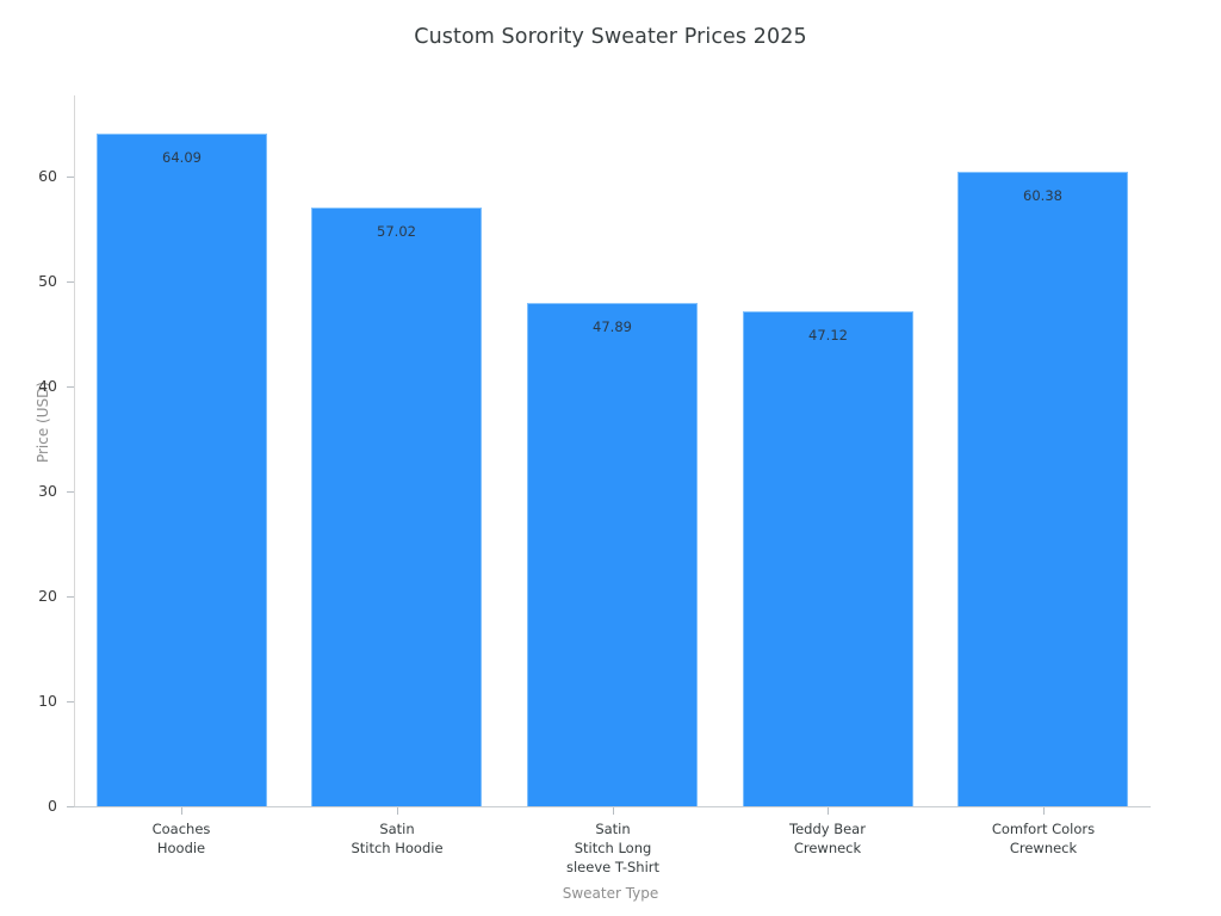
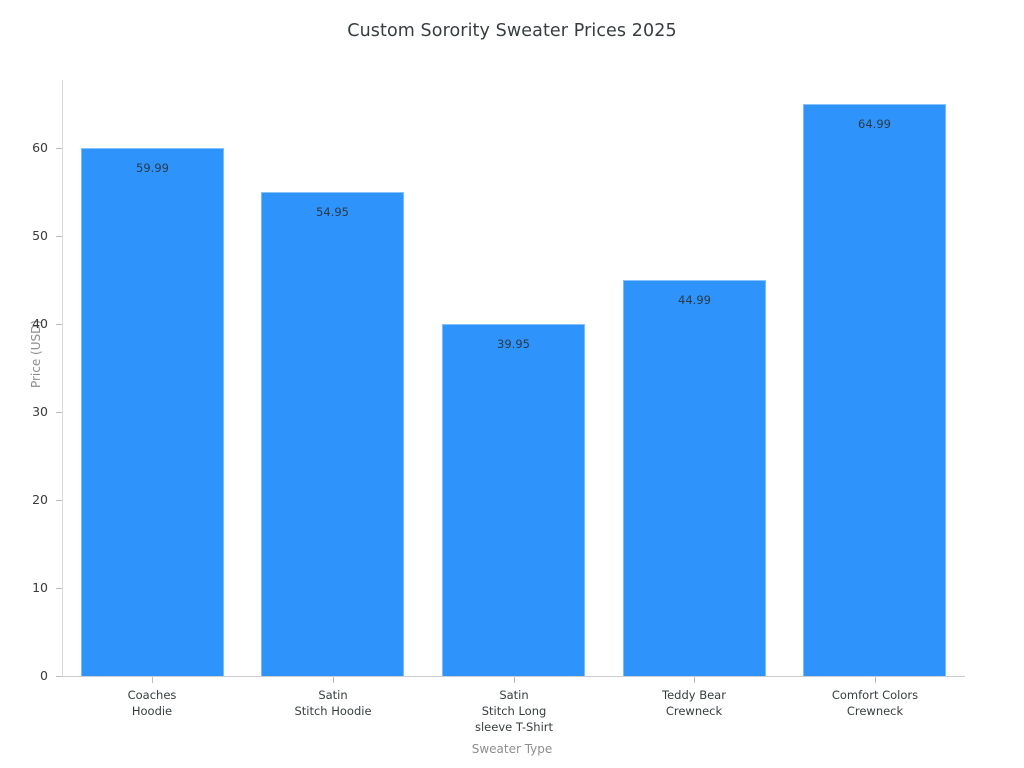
Coaches Hoodie: 64.09 -> 59.99
Satin Stitch Hoodie: 57.02 -> 54.95
Satin Stitch Long sleeve T-Shirt: 47.89 -> 39.95
Teddy Bear Crewneck: 47.12 -> 44.99
Comfort Colors Crewneck: 60.38 -> 64.99
